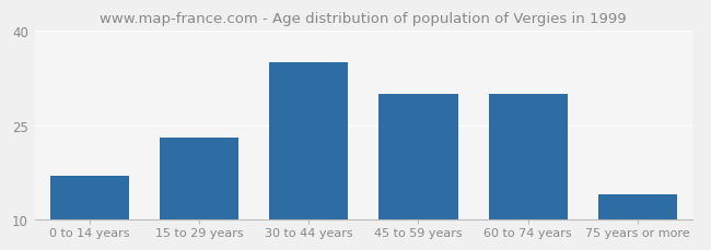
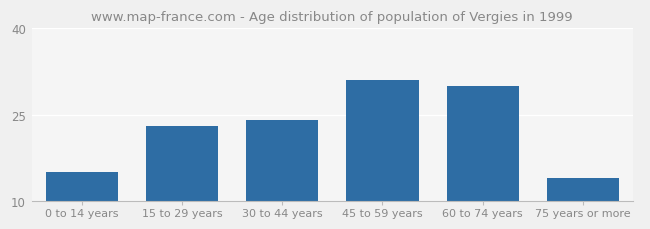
0 to 14 years: 17 -> 15
30 to 44 years: 35 -> 24
45 to 59 years: 30 -> 31
